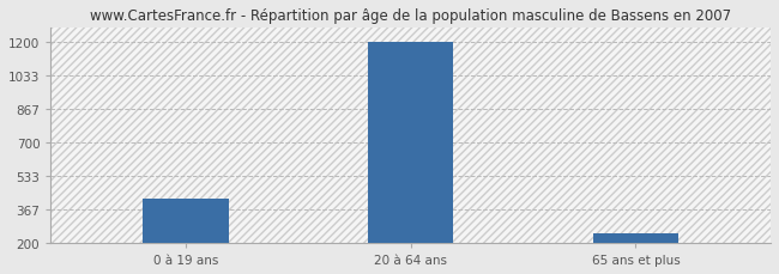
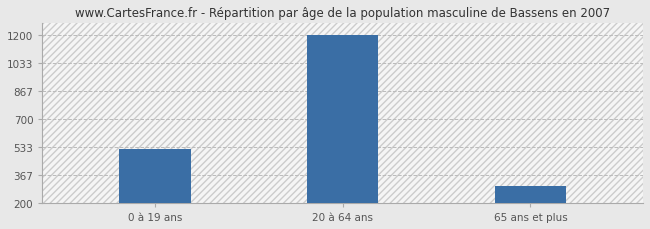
0 à 19 ans: 420 -> 520
65 ans et plus: 240 -> 300
